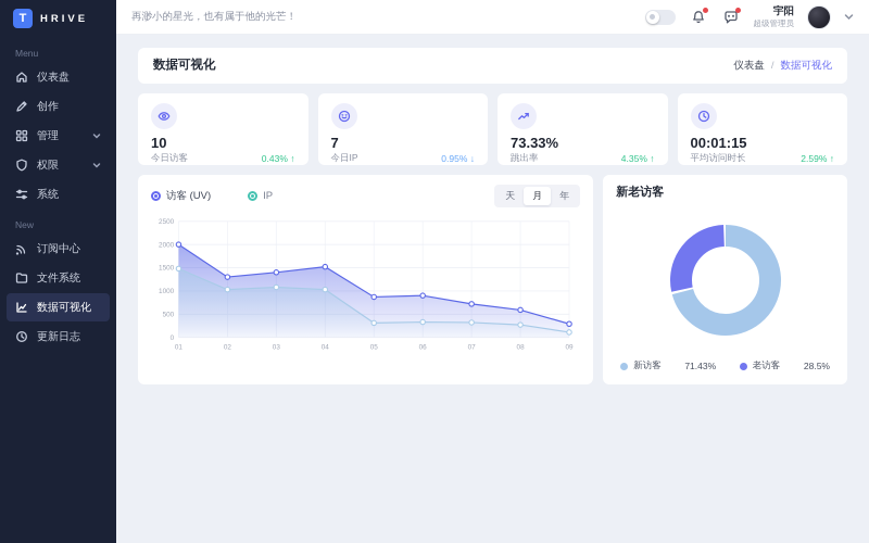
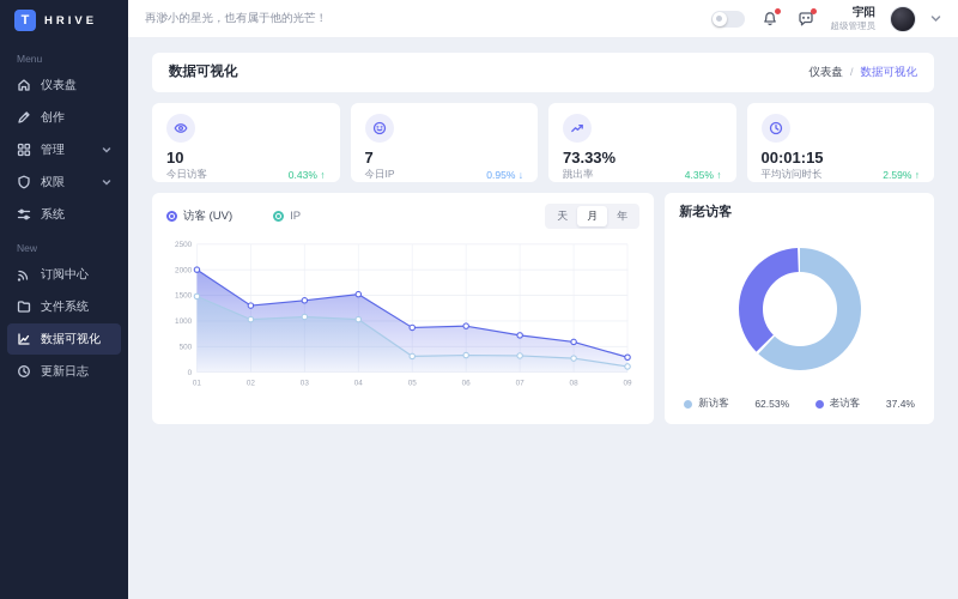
新老访客/新访客: 71.43% -> 62.53%
新老访客/老访客: 28.5% -> 37.4%
